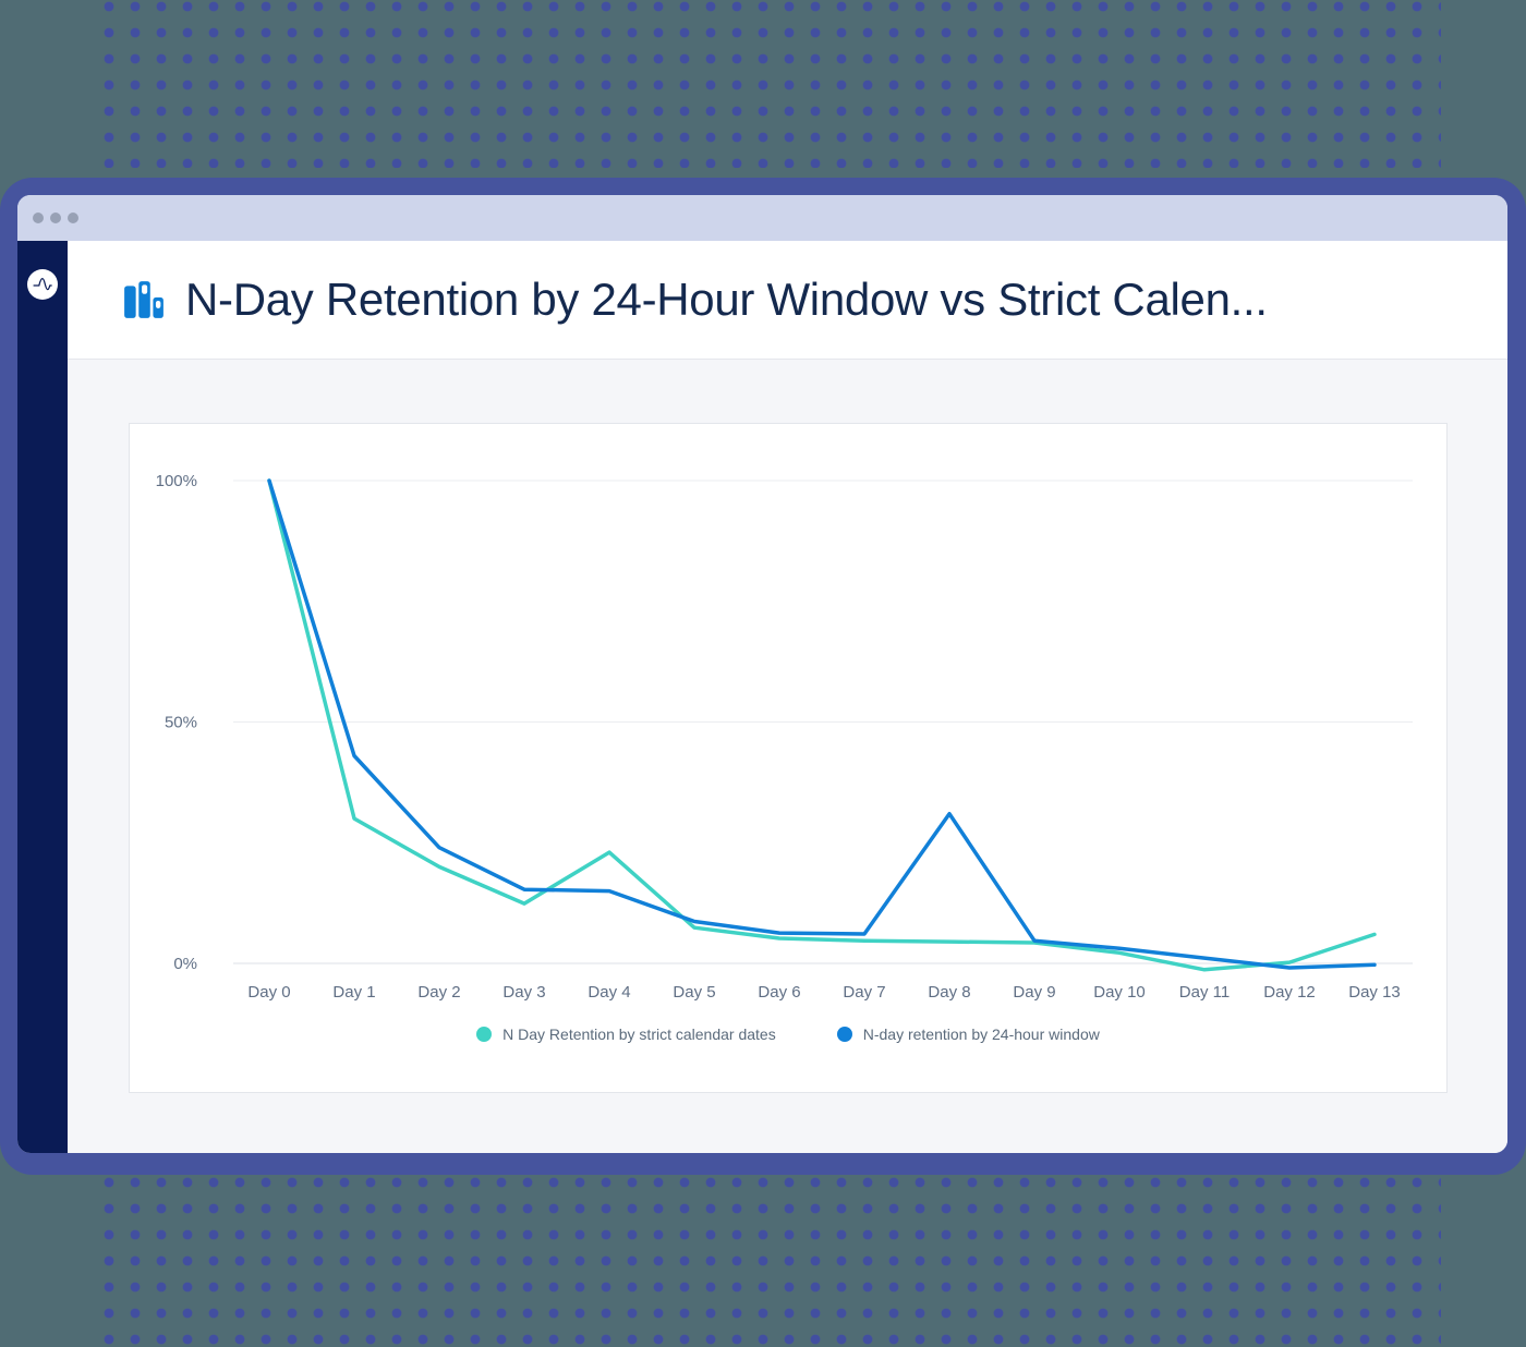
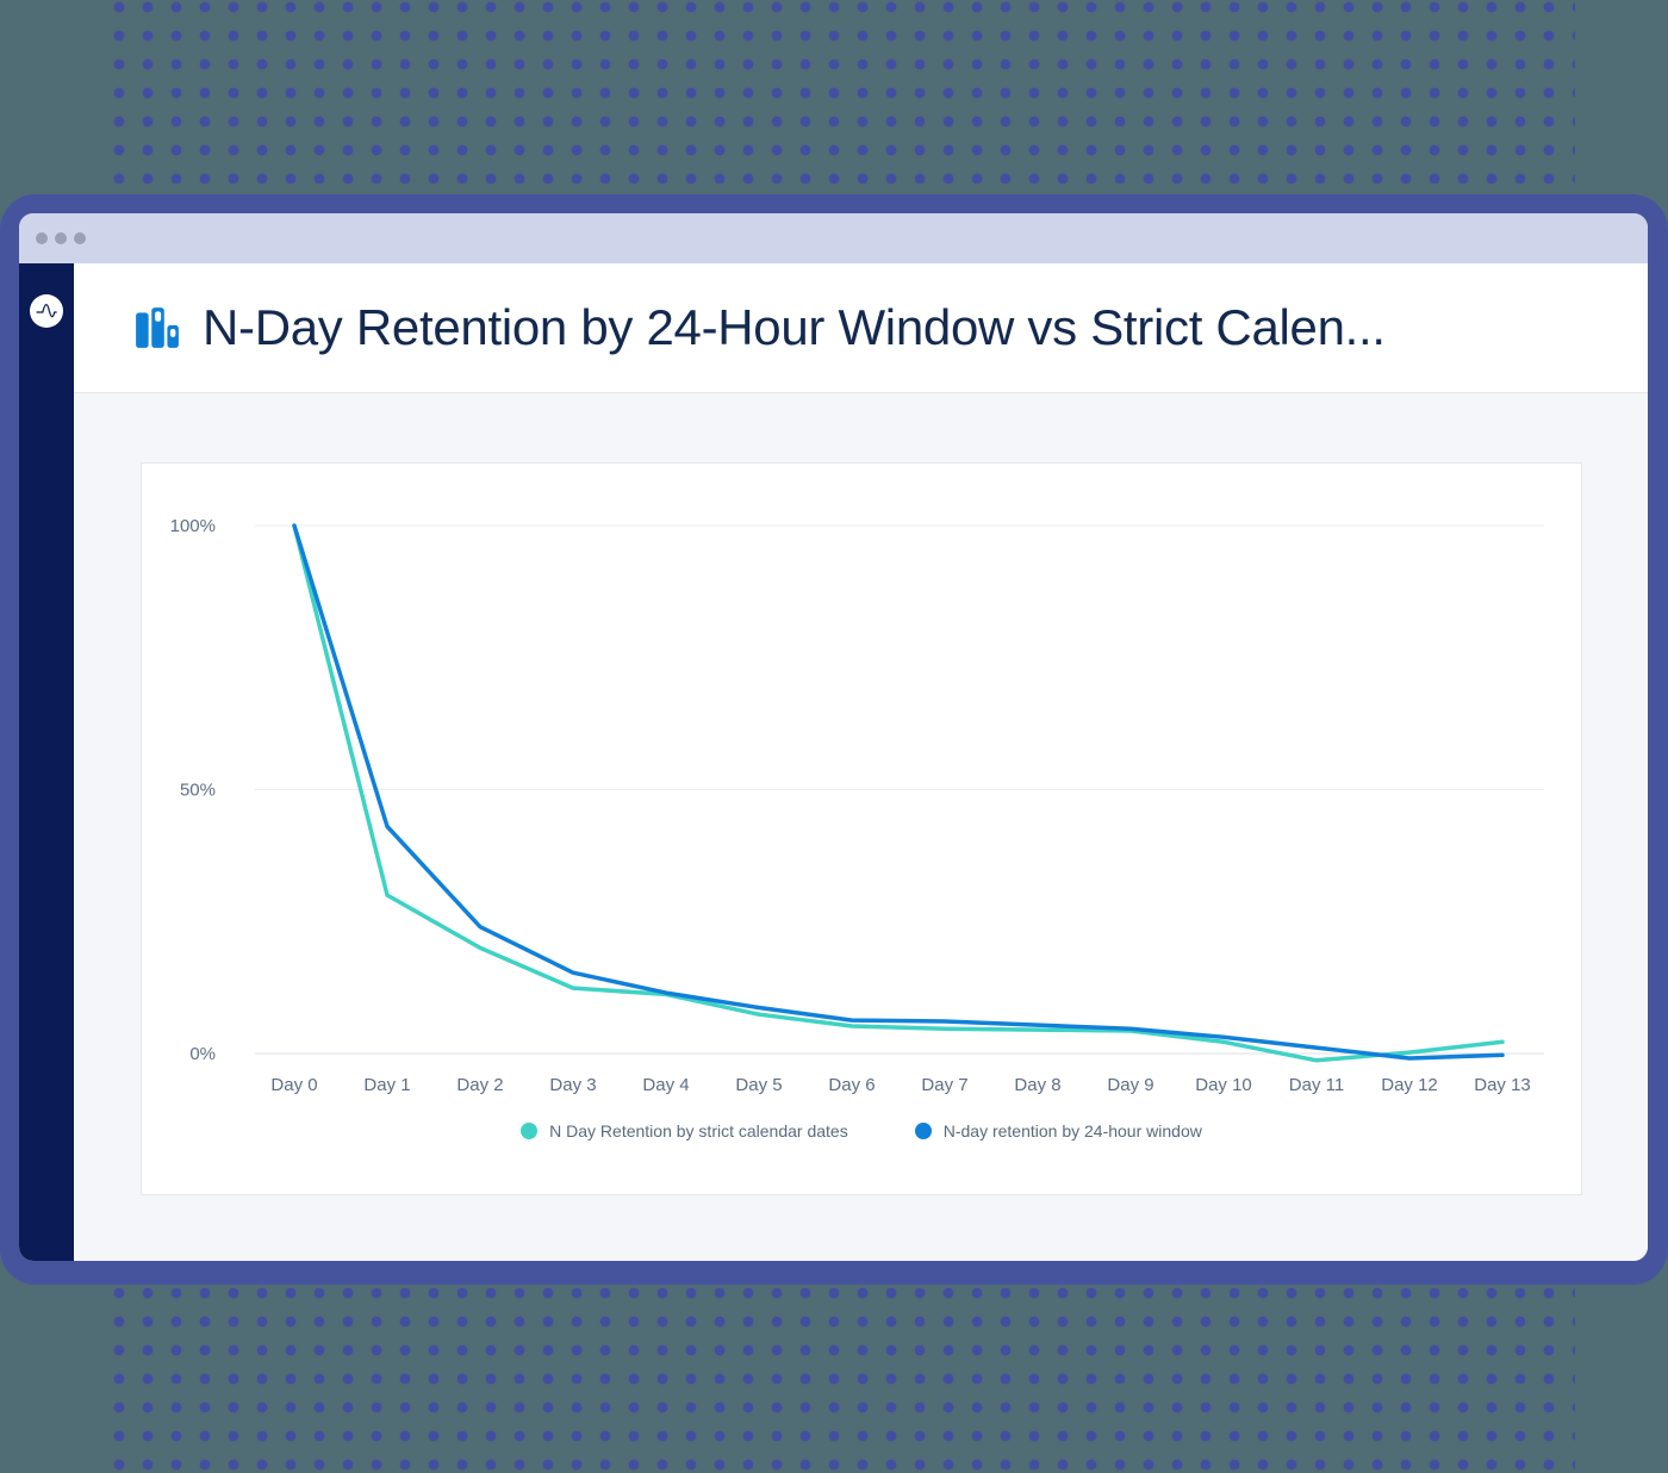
N Day Retention by strict calendar dates/Day 4: 23% -> 11%
N-day retention by 24-hour window/Day 4: 15% -> 12%
N-day retention by 24-hour window/Day 8: 31% -> 5%
N Day Retention by strict calendar dates/Day 13: 6% -> 2%
